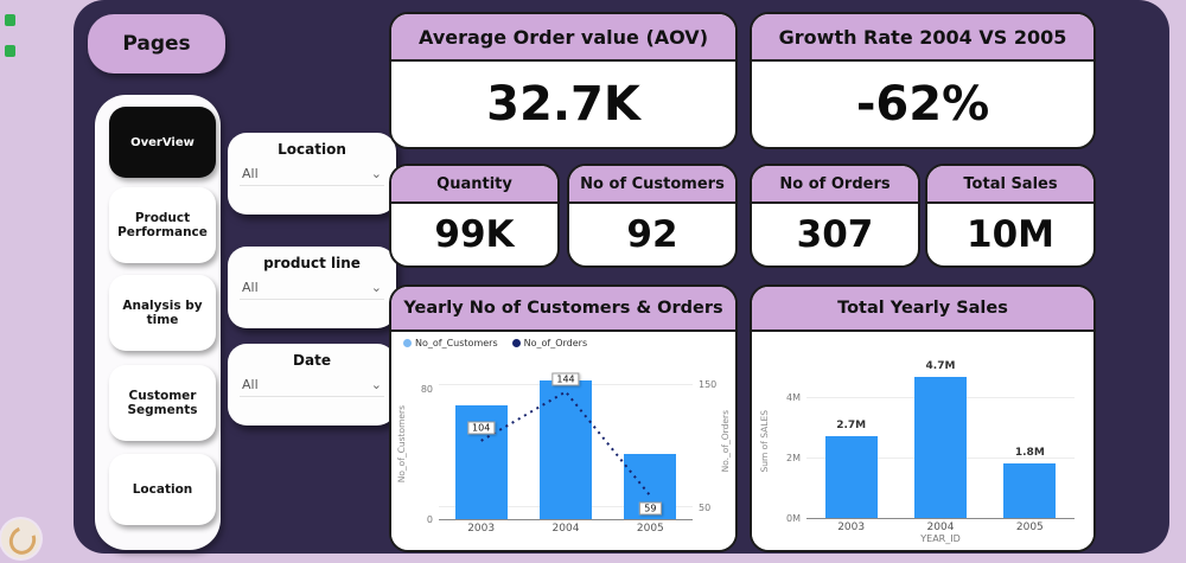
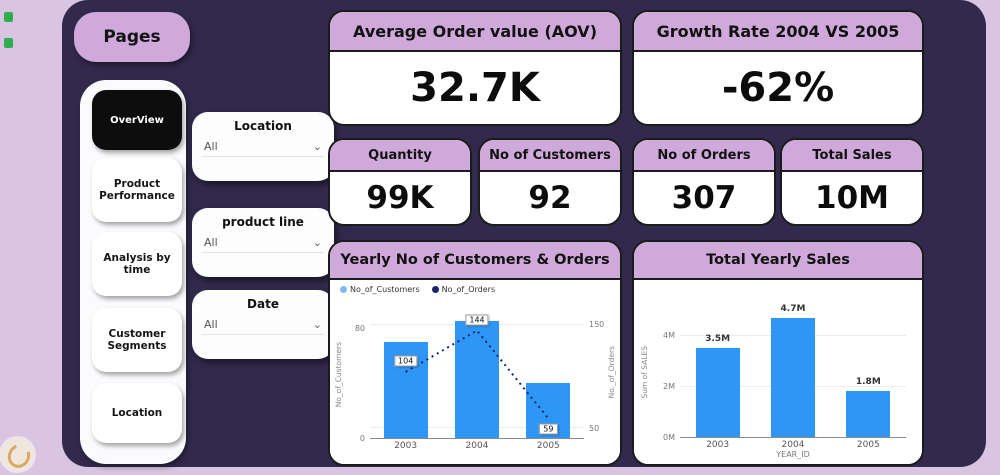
Total Yearly Sales/2003: 2.7M -> 3.5M
